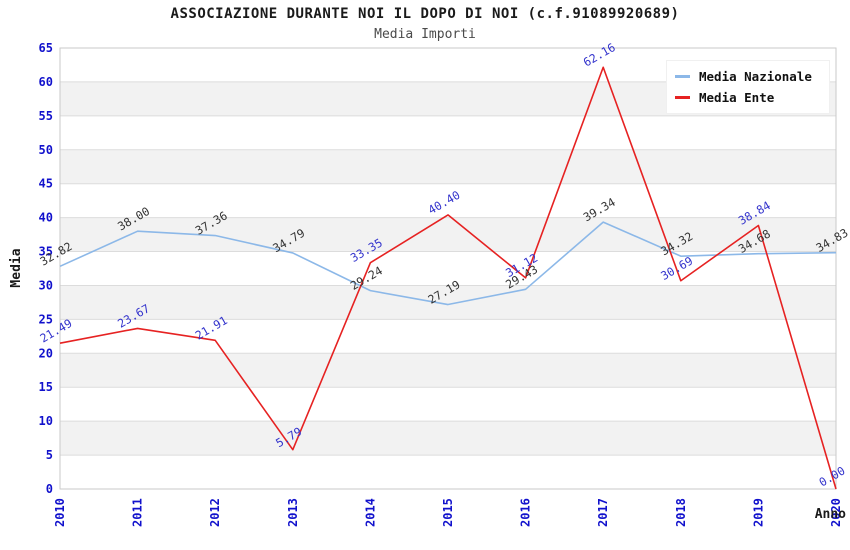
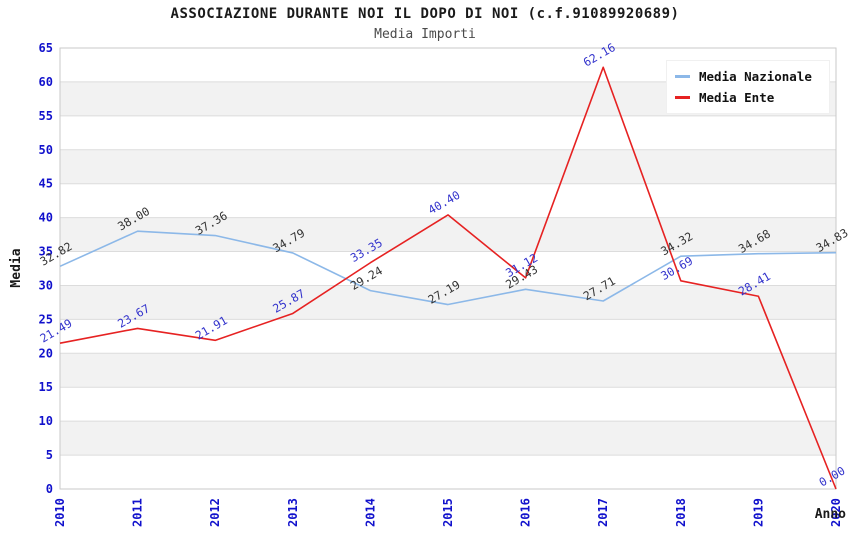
Media Ente/2013: 5.79 -> 25.87
Media Nazionale/2017: 39.34 -> 27.71
Media Ente/2019: 38.84 -> 28.41
